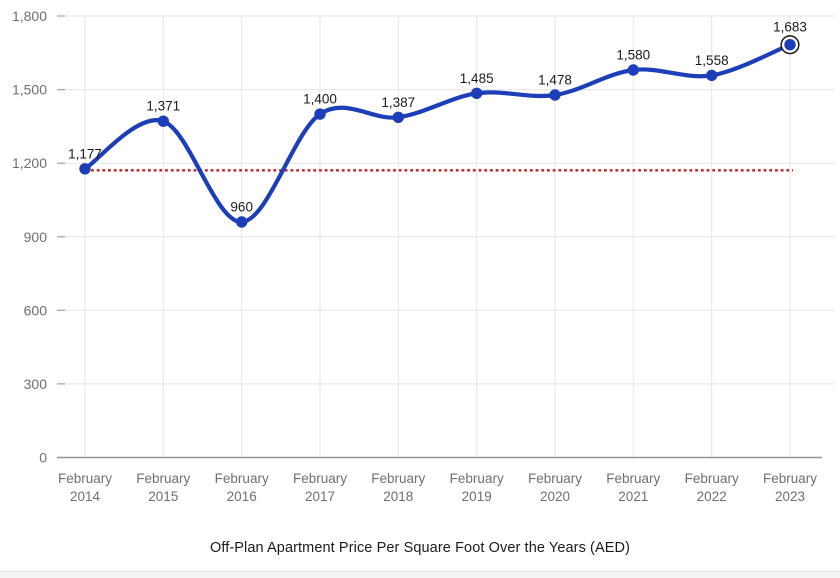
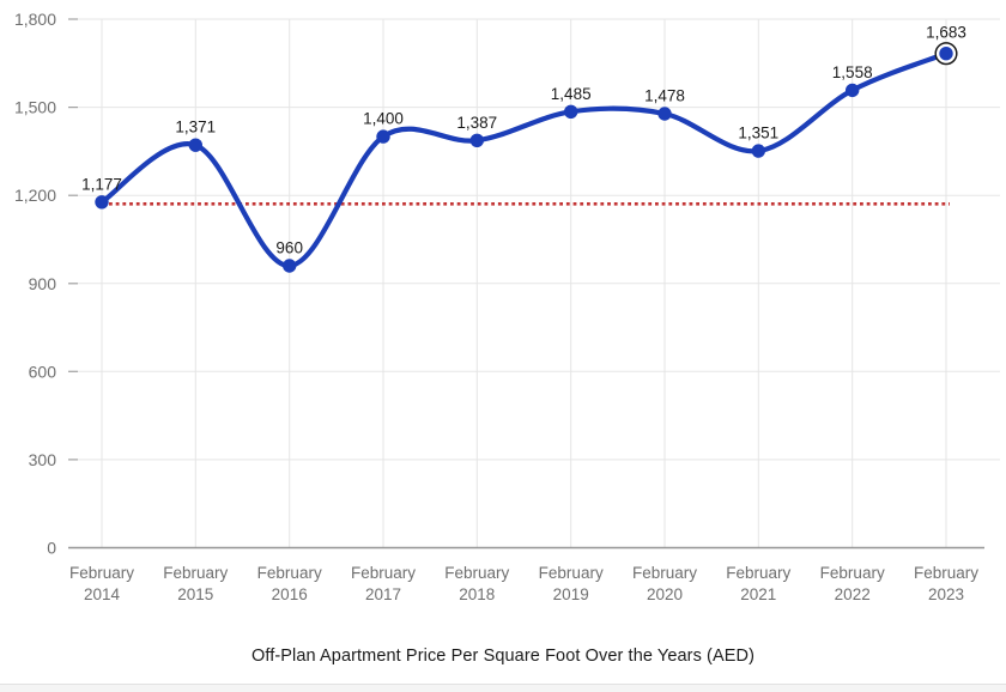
February 2021: 1,580 -> 1,351
